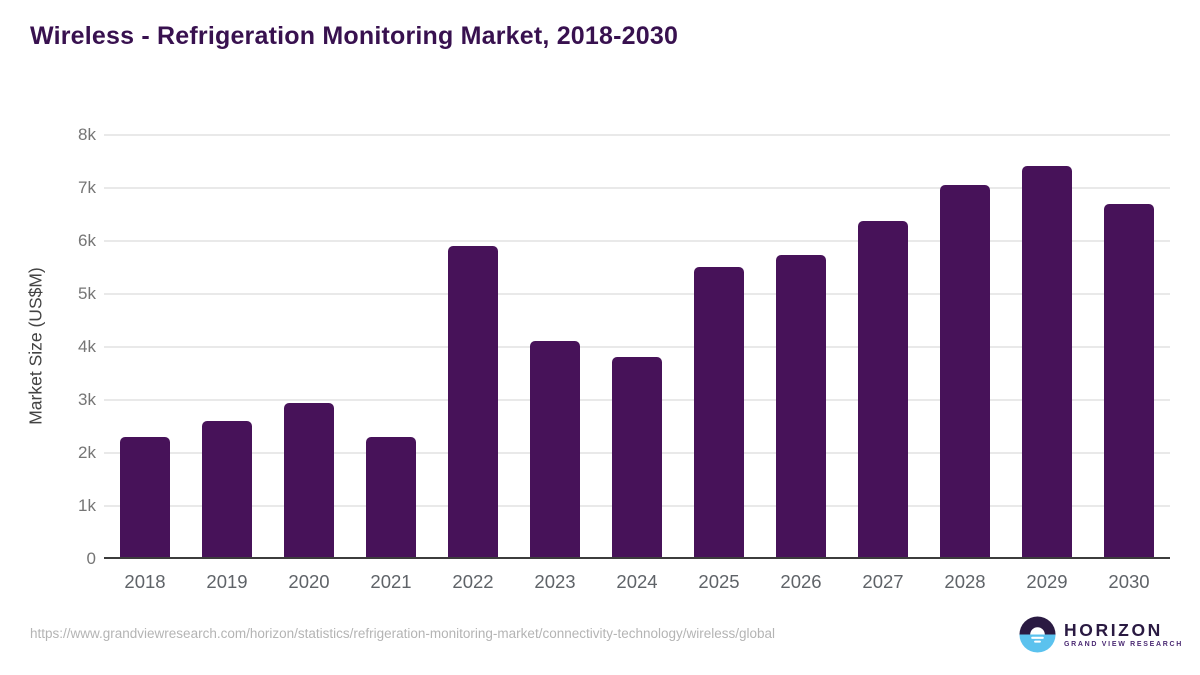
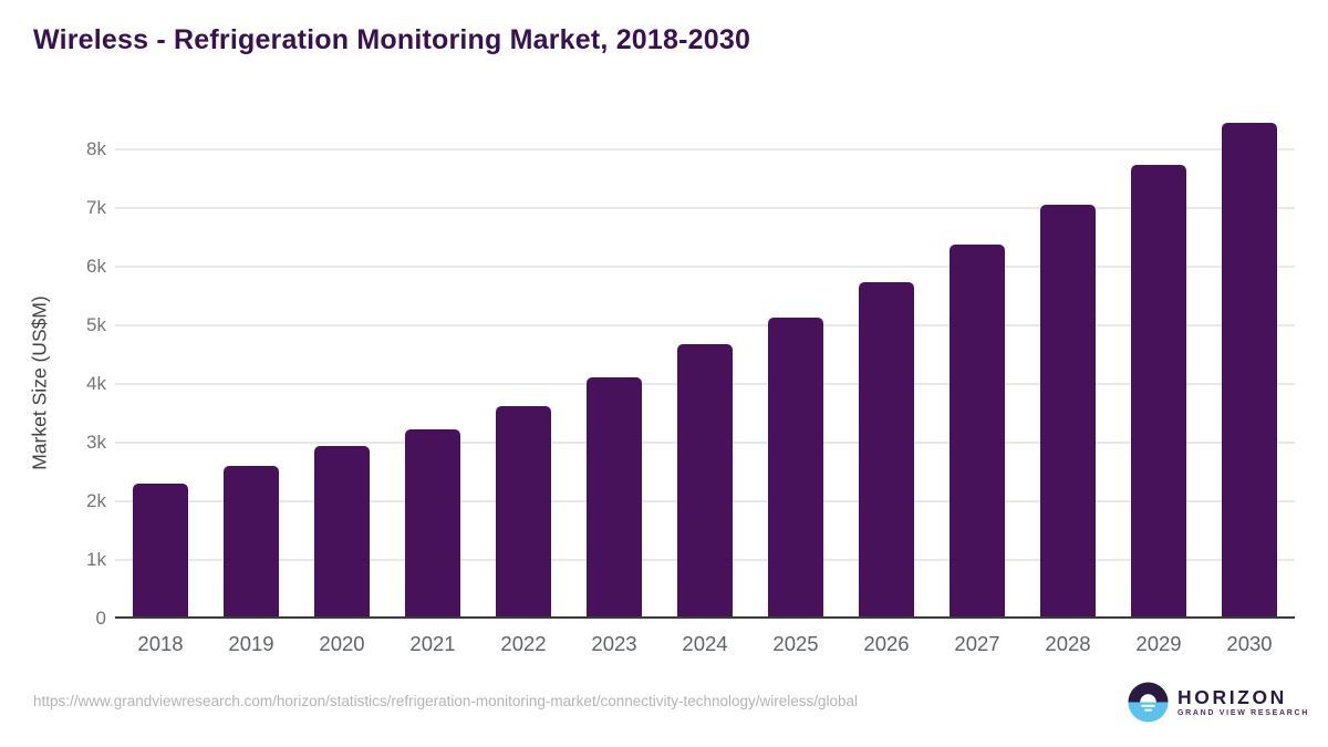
2021: 2.3k -> 3.2k
2022: 5.9k -> 3.6k
2024: 3.8k -> 4.7k
2025: 5.5k -> 5.1k
2029: 7.4k -> 7.7k
2030: 6.7k -> 8.4k
